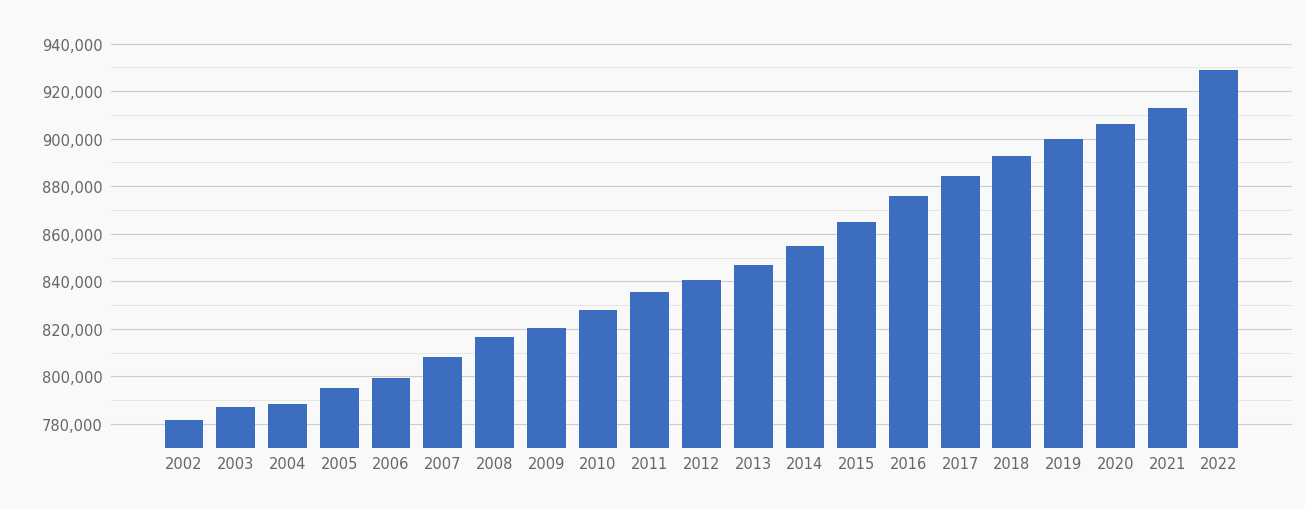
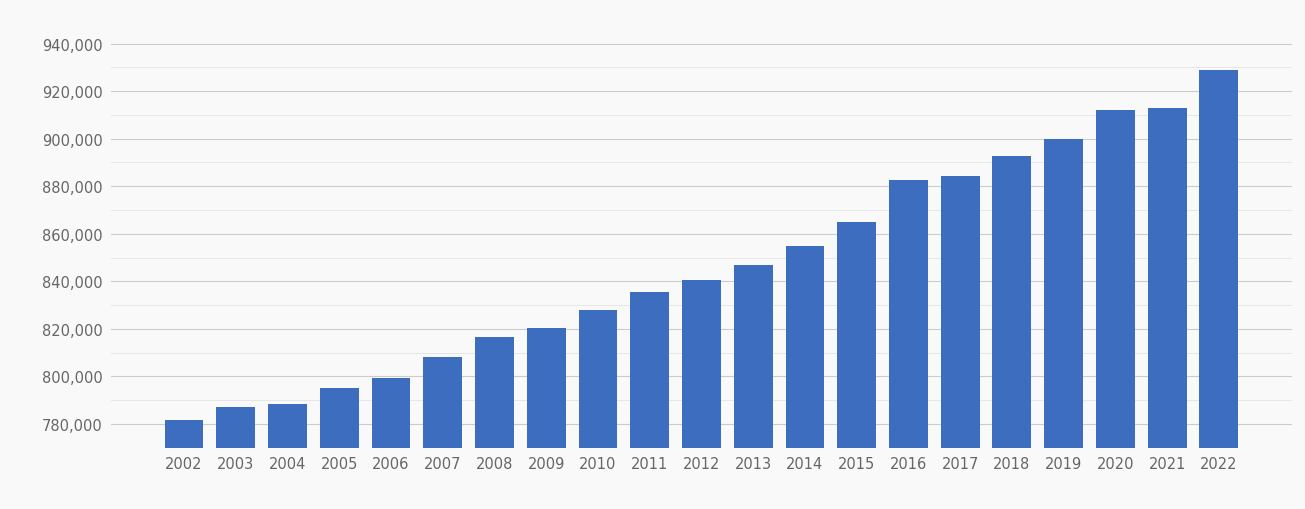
2016: 876,000 -> 882,500
2020: 906,000 -> 912,000
